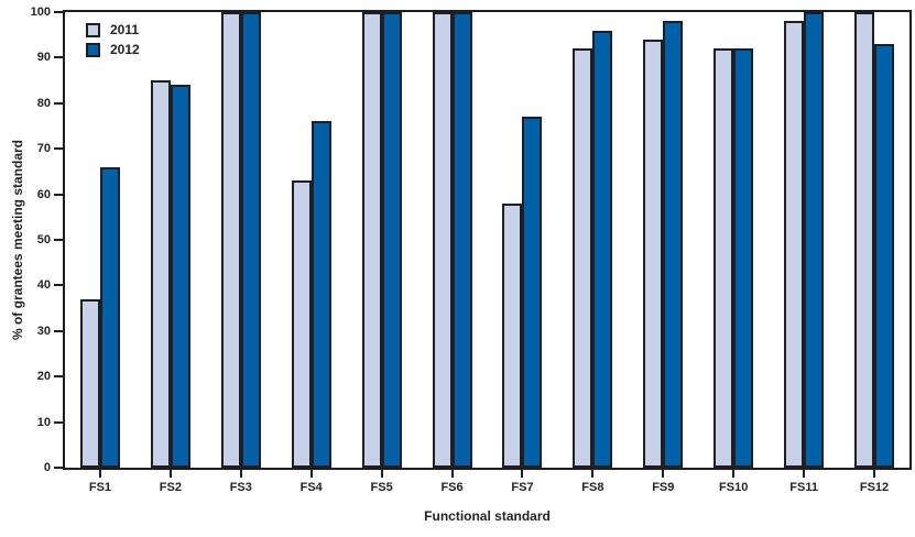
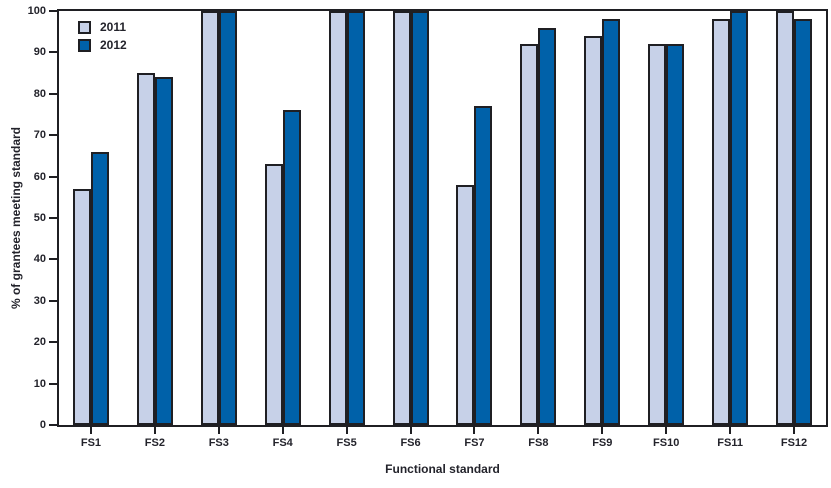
2011/FS1: 37 -> 57
2012/FS12: 93 -> 98
